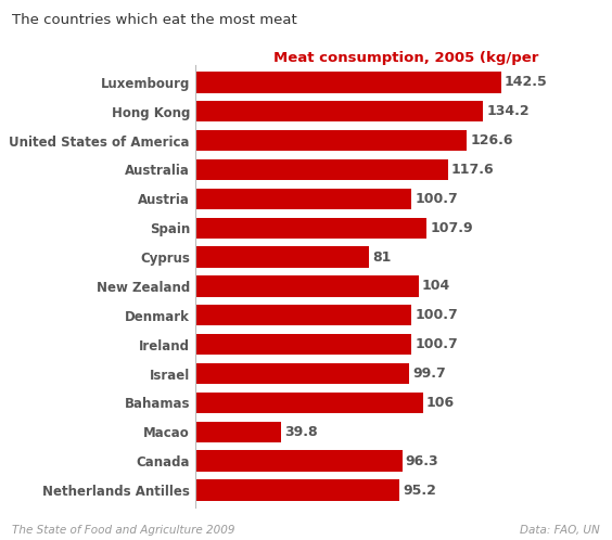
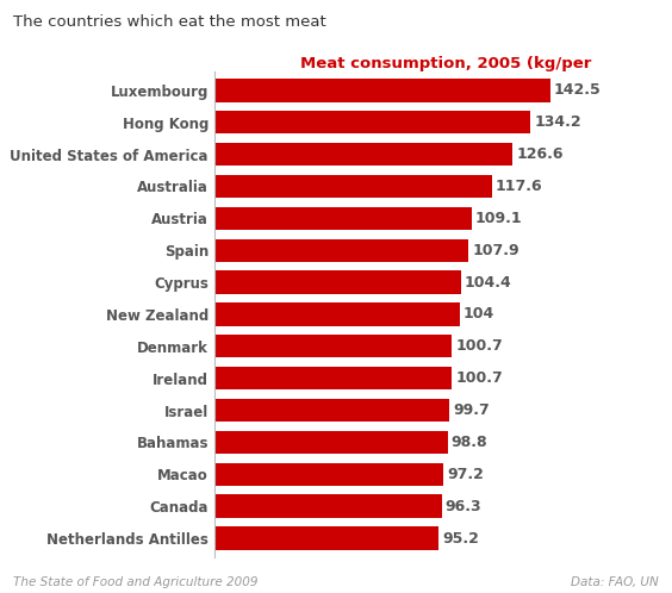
Austria: 100.7 -> 109.1
Cyprus: 81 -> 104.4
Bahamas: 106 -> 98.8
Macao: 39.8 -> 97.2
